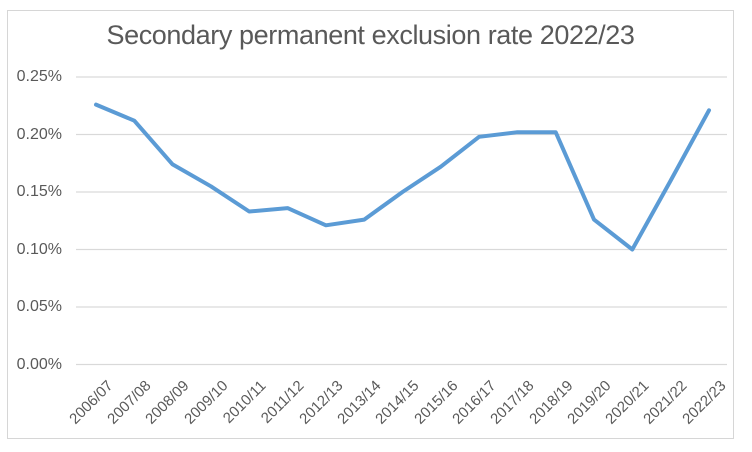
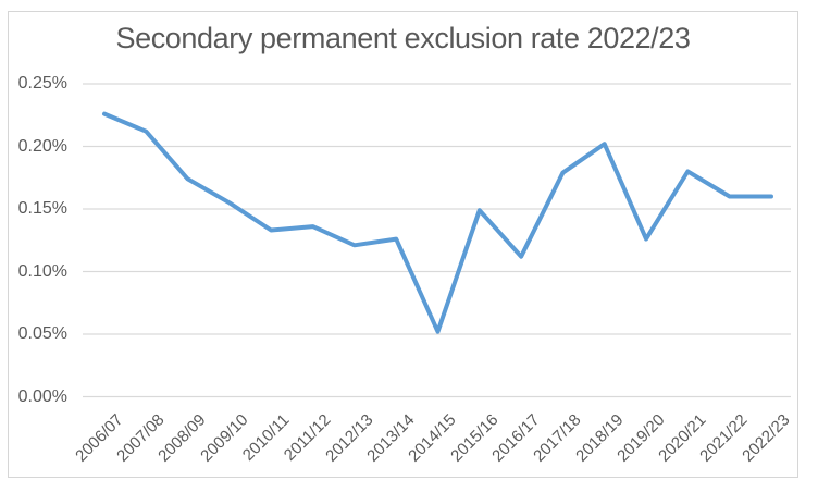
2014/15: 0.150% -> 0.052%
2015/16: 0.172% -> 0.149%
2016/17: 0.198% -> 0.112%
2017/18: 0.202% -> 0.179%
2020/21: 0.100% -> 0.180%
2022/23: 0.221% -> 0.160%
